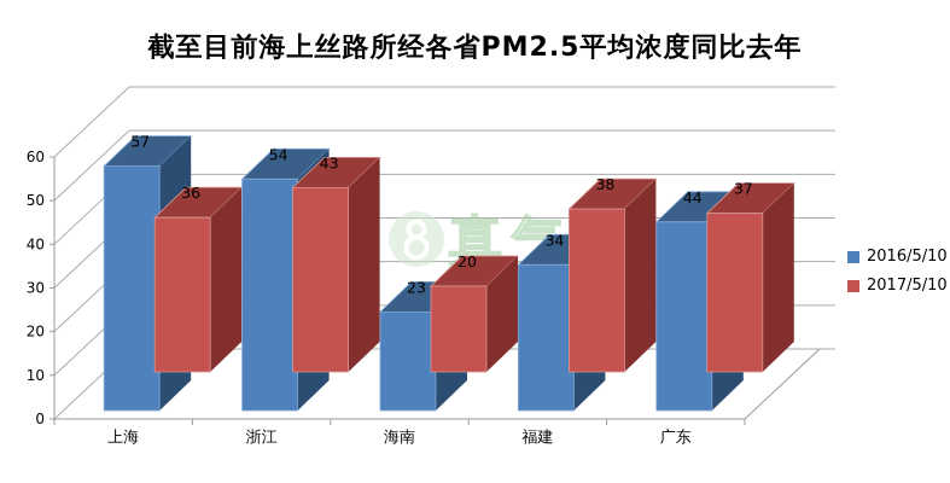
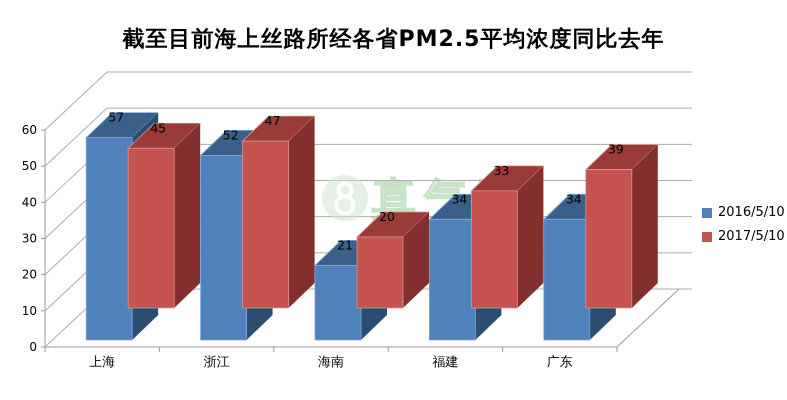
2017/5/10/上海: 36 -> 45
2016/5/10/浙江: 54 -> 52
2017/5/10/浙江: 43 -> 47
2016/5/10/海南: 23 -> 21
2017/5/10/福建: 38 -> 33
2016/5/10/广东: 44 -> 34
2017/5/10/广东: 37 -> 39
